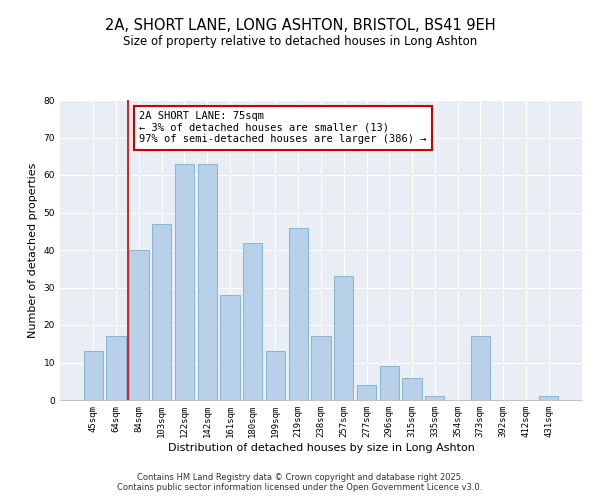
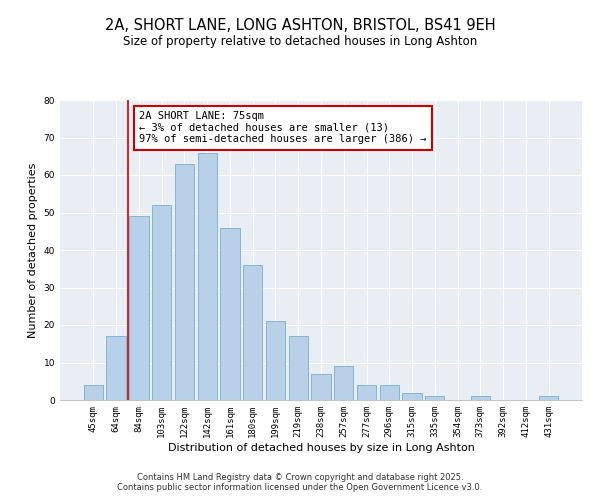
45sqm: 13 -> 4
84sqm: 40 -> 49
103sqm: 47 -> 52
142sqm: 63 -> 66
161sqm: 28 -> 46
180sqm: 42 -> 36
199sqm: 13 -> 21
219sqm: 46 -> 17
238sqm: 17 -> 7
257sqm: 33 -> 9
296sqm: 9 -> 4
315sqm: 6 -> 2
373sqm: 17 -> 1
